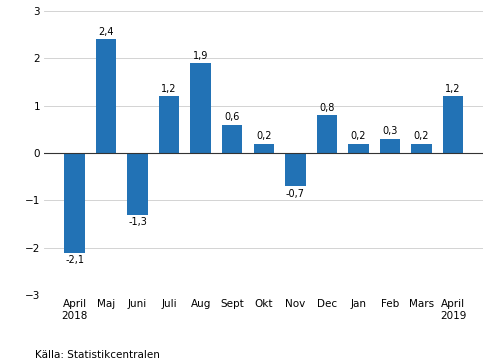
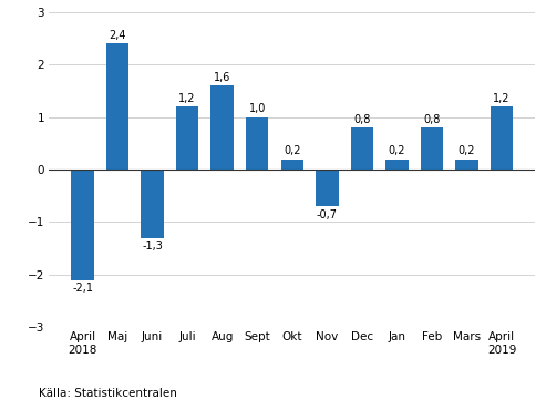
Aug: 1,9 -> 1,6
Sept: 0,6 -> 1,0
Feb: 0,3 -> 0,8
